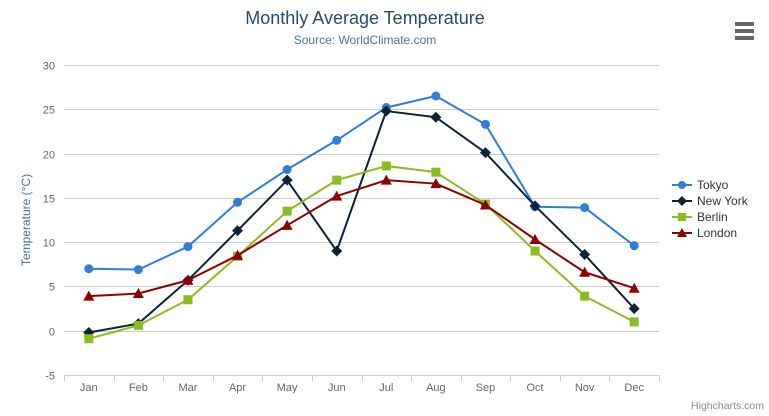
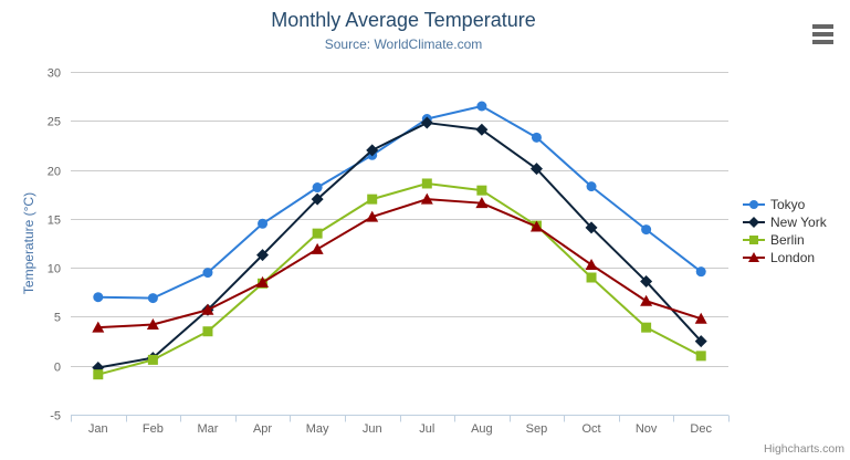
New York/Jun: 9 -> 22
Tokyo/Oct: 14 -> 18
